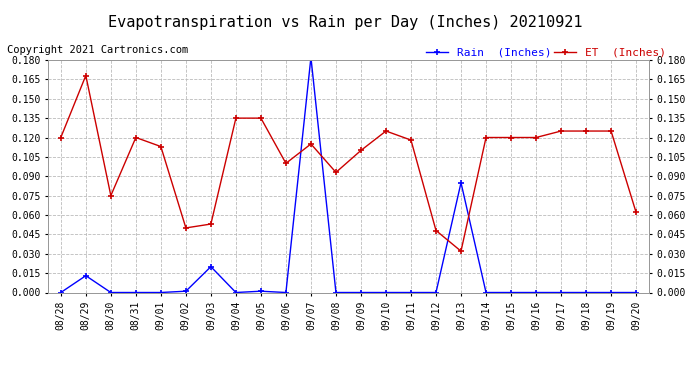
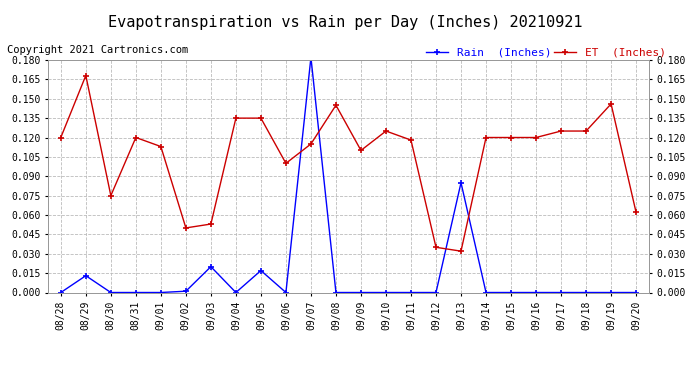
Rain (Inches)/09/05: 0.001 -> 0.017
ET (Inches)/09/08: 0.093 -> 0.145
ET (Inches)/09/12: 0.048 -> 0.035
ET (Inches)/09/19: 0.125 -> 0.146
